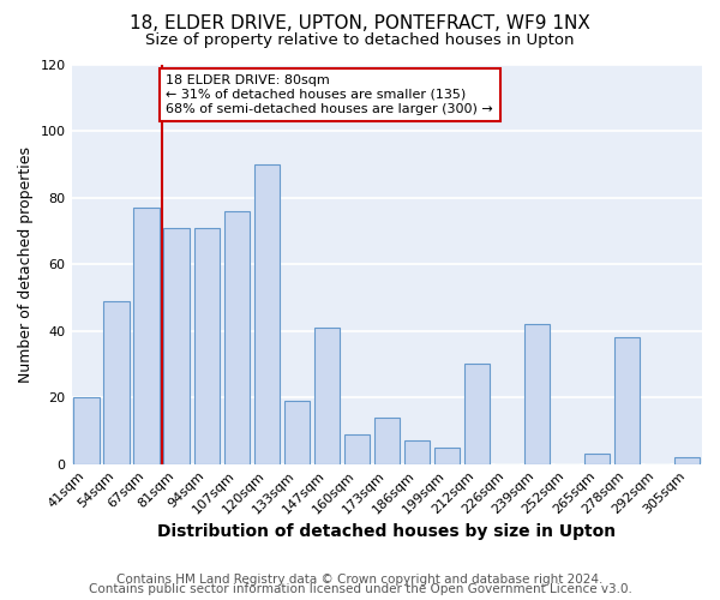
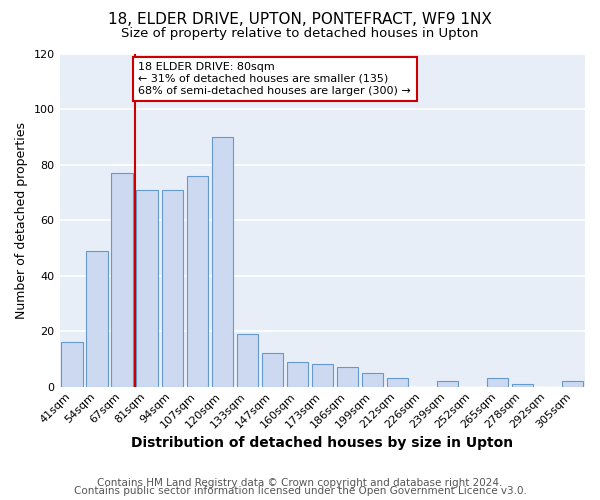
41sqm: 20 -> 16
147sqm: 41 -> 12
173sqm: 14 -> 8
212sqm: 30 -> 3
239sqm: 42 -> 2
278sqm: 38 -> 1
